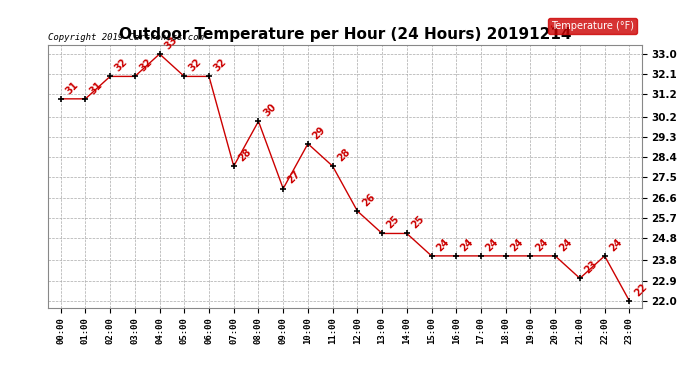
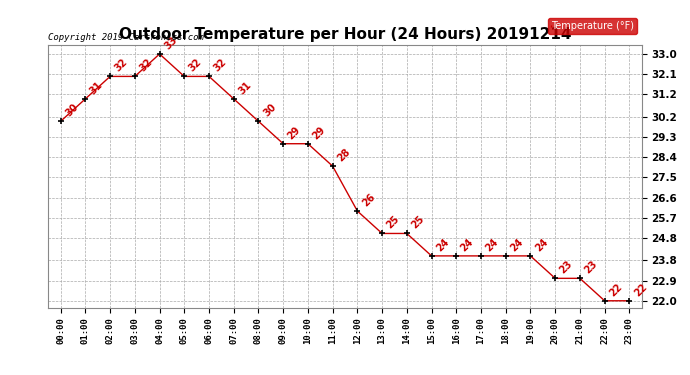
00:00: 31 -> 30
07:00: 28 -> 31
09:00: 27 -> 29
20:00: 24 -> 23
22:00: 24 -> 22
